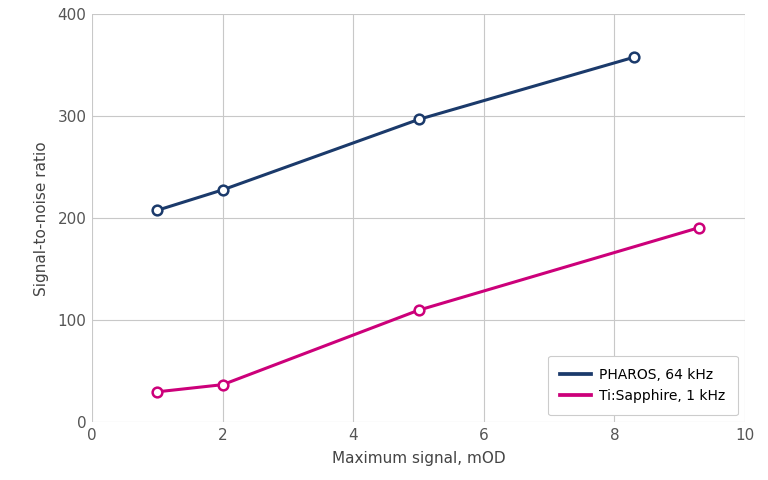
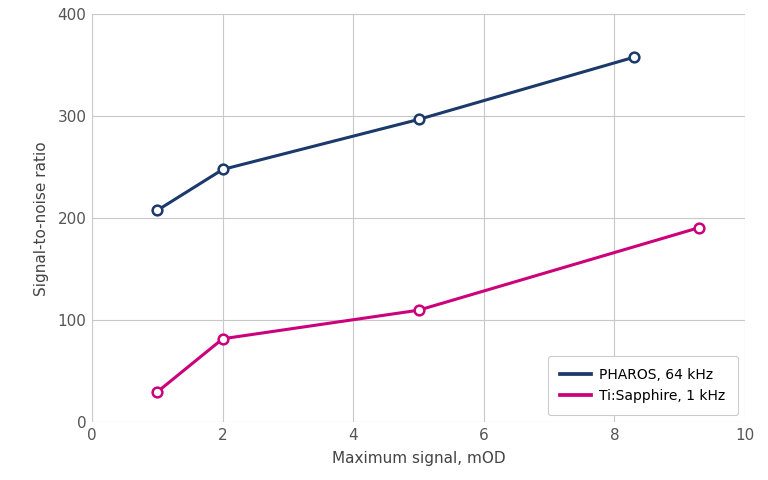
PHAROS, 64 kHz/2: 228 -> 248
Ti:Sapphire, 1 kHz/2: 37 -> 82
